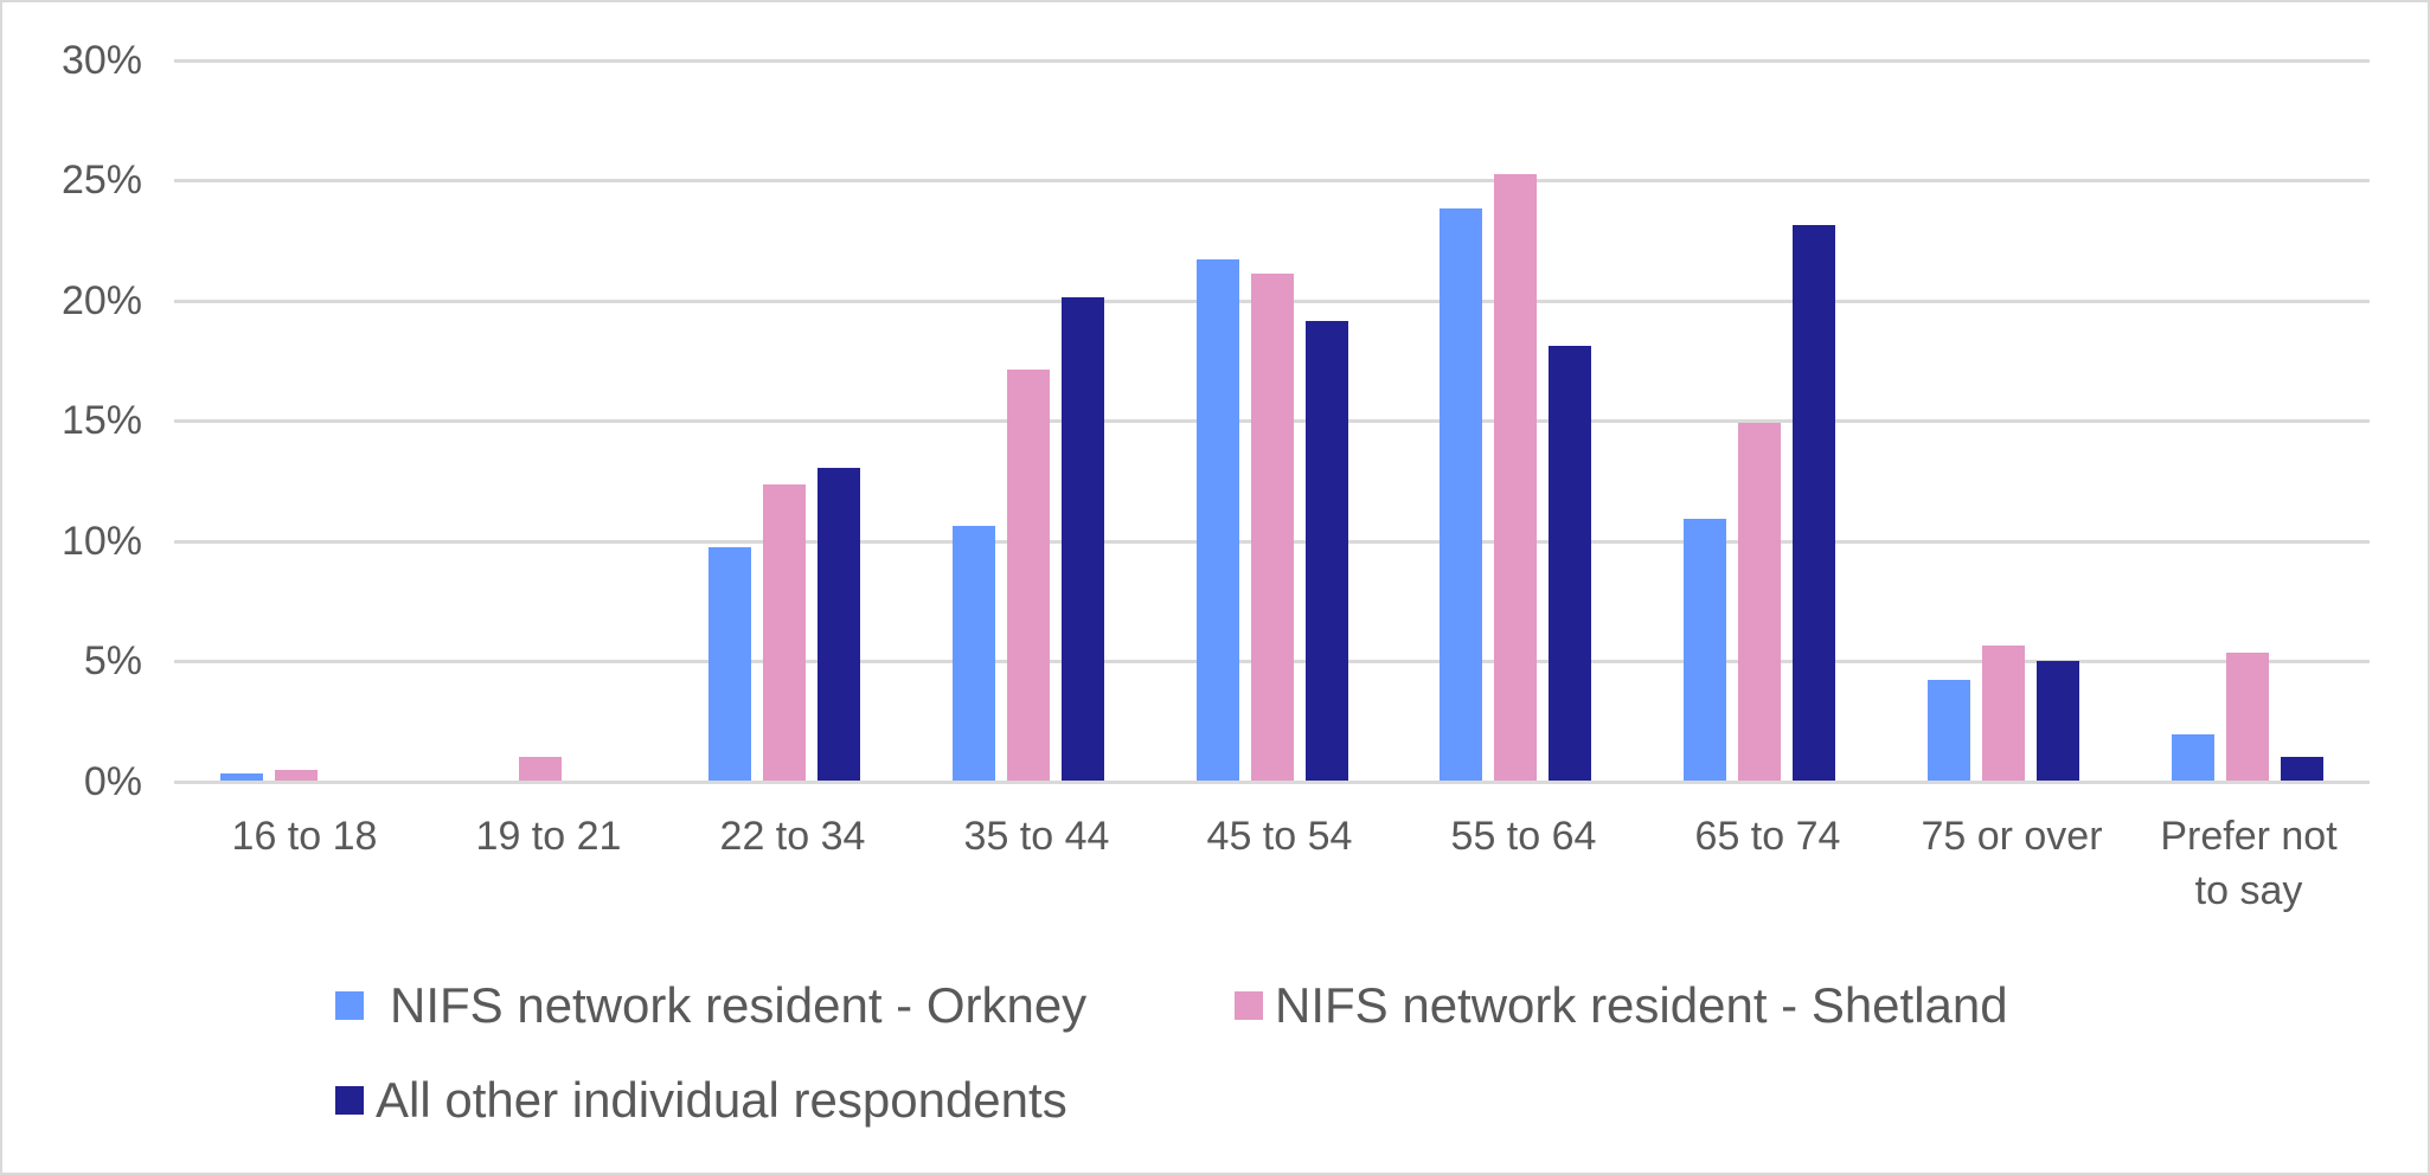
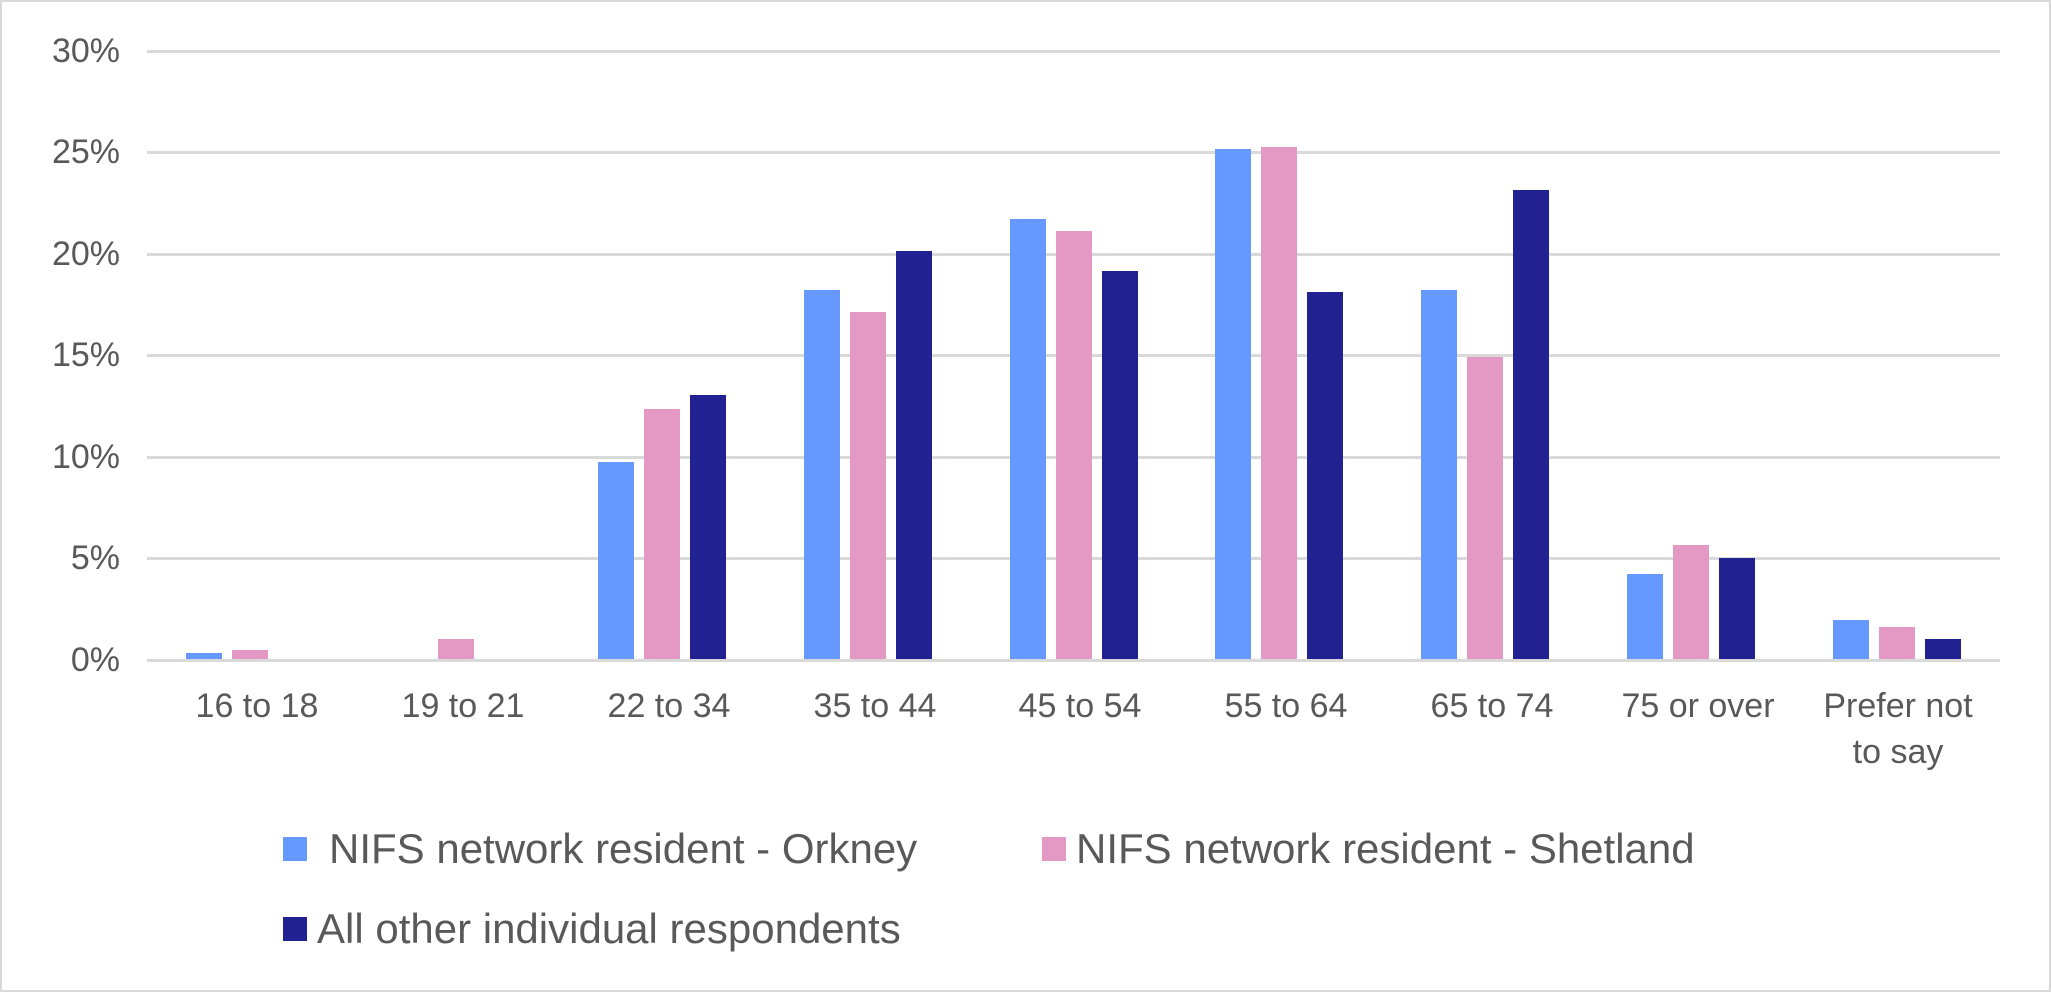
NIFS network resident - Orkney/35 to 44: 10.6% -> 18.2%
NIFS network resident - Orkney/55 to 64: 23.8% -> 25.1%
NIFS network resident - Orkney/65 to 74: 10.9% -> 18.2%
NIFS network resident - Shetland/Prefer not to say: 5.3% -> 1.6%
